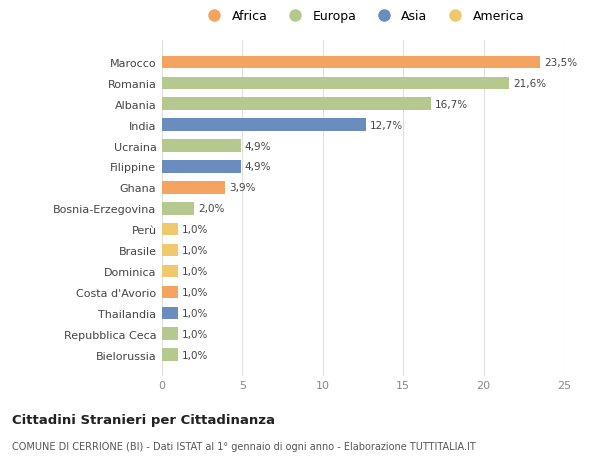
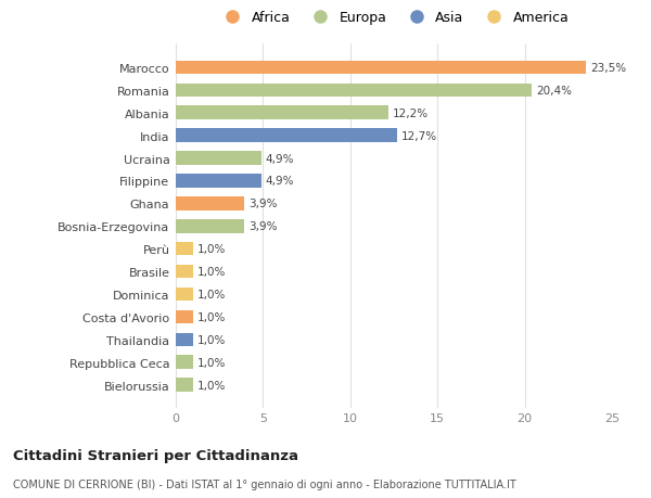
Romania: 21,6% -> 20,4%
Albania: 16,7% -> 12,2%
Bosnia-Erzegovina: 2,0% -> 3,9%
